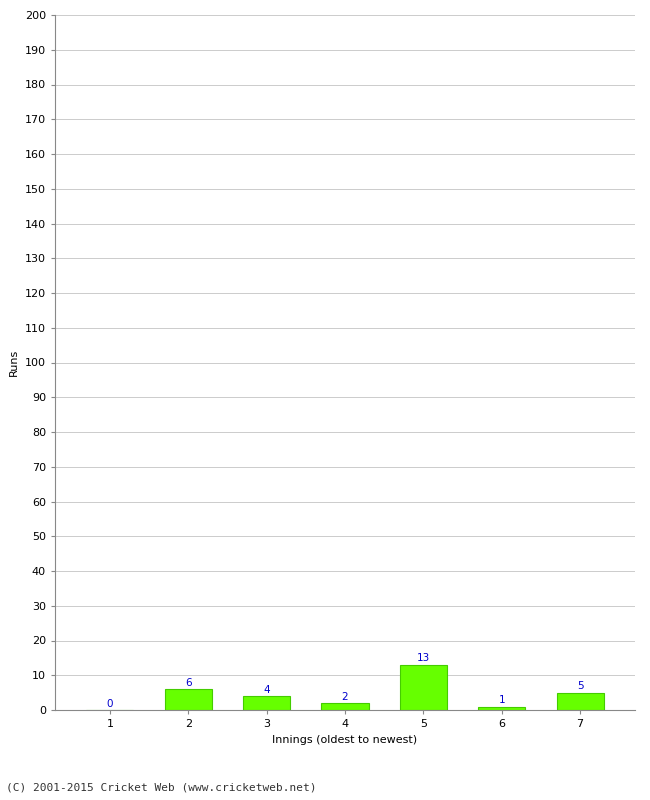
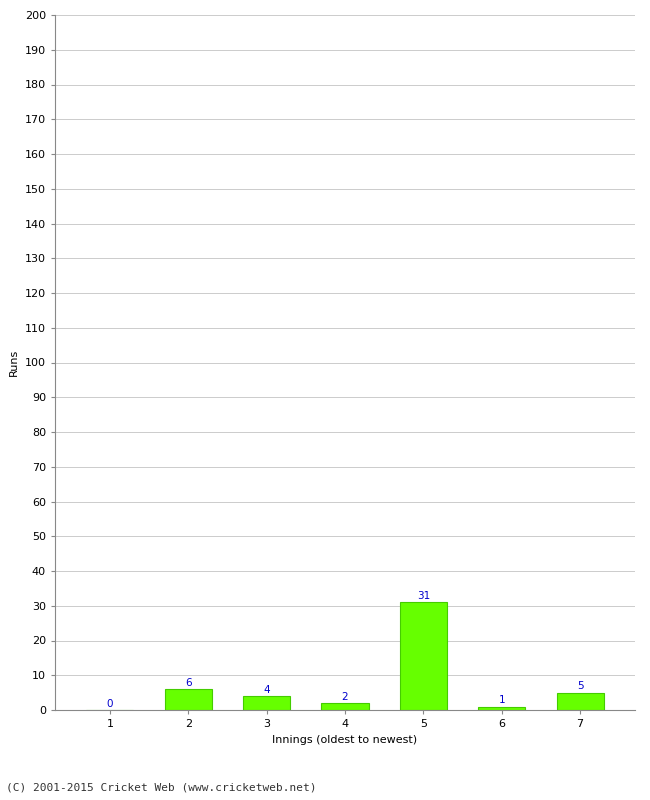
5: 13 -> 31
